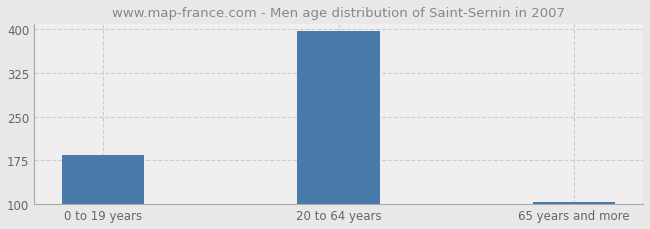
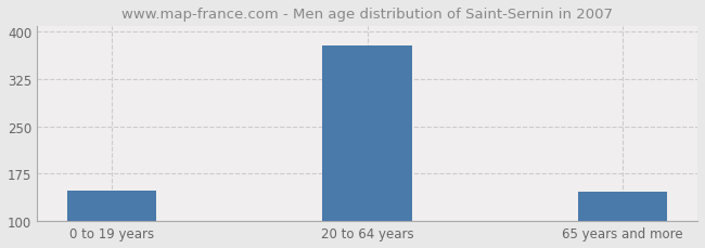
0 to 19 years: 185 -> 148
20 to 64 years: 396 -> 378
65 years and more: 103 -> 146
